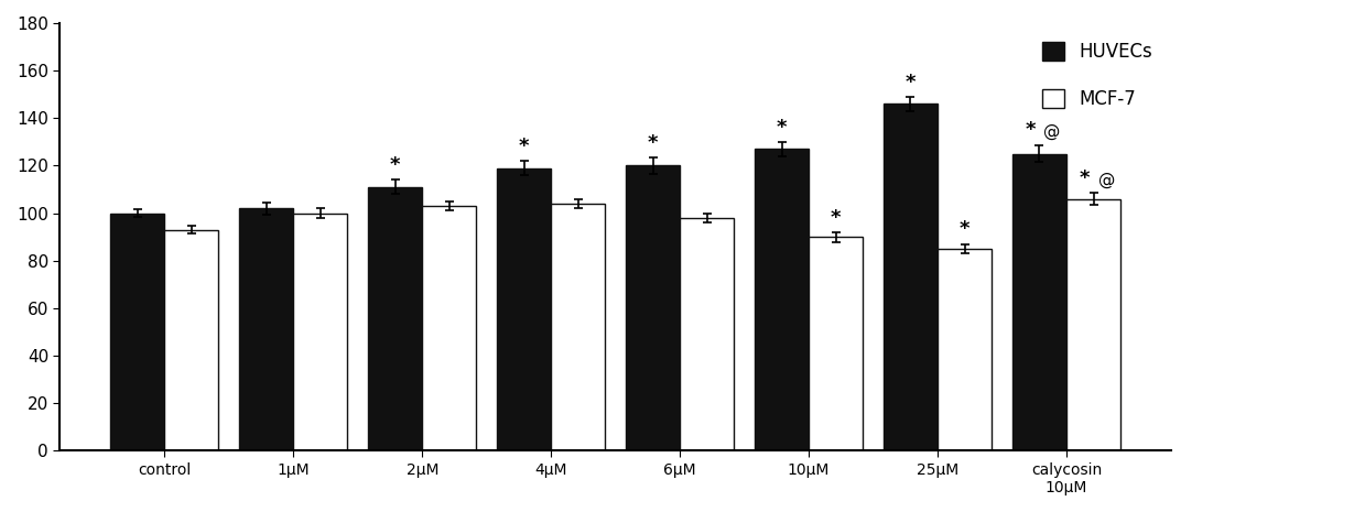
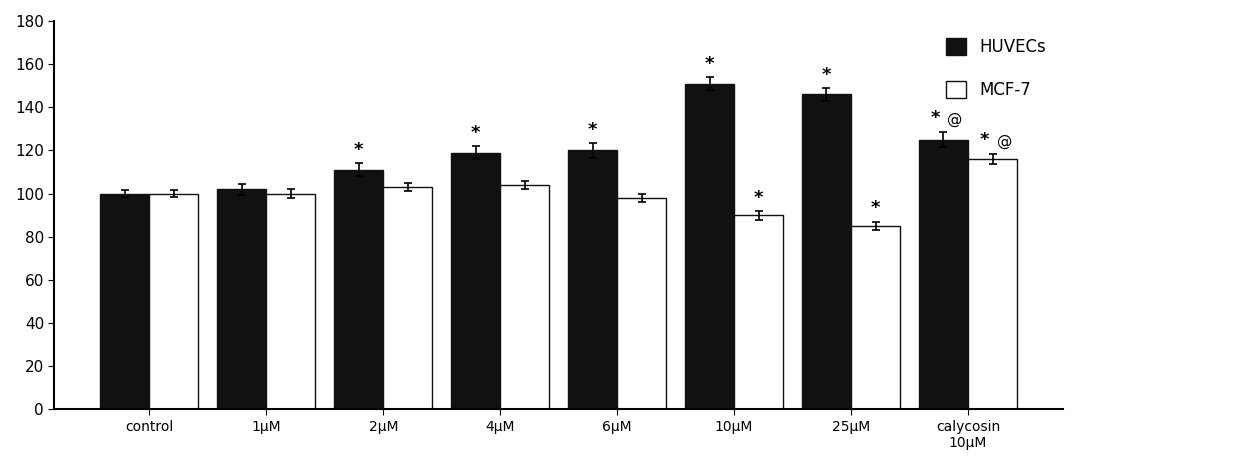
MCF-7/control: 93 -> 100
HUVECs/10μM: 127 -> 151
MCF-7/calycosin 10μM: 106 -> 116
